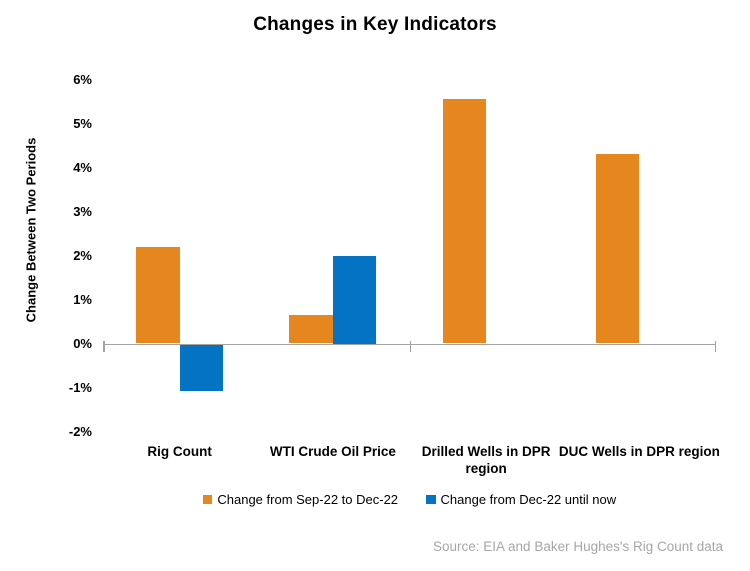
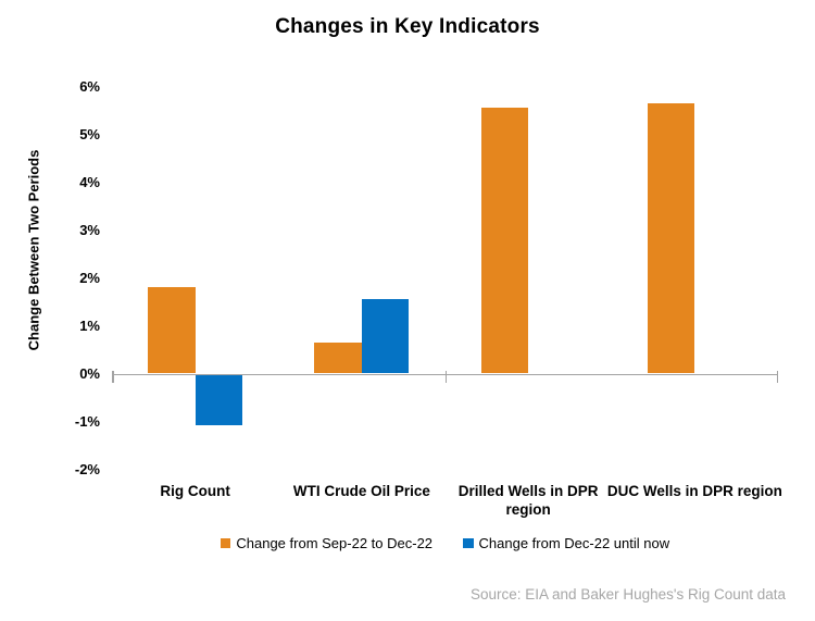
Change from Sep-22 to Dec-22/Rig Count: 2.2% -> 1.8%
Change from Dec-22 until now/WTI Crude Oil Price: 2.0% -> 1.6%
Change from Sep-22 to Dec-22/DUC Wells in DPR region: 4.3% -> 5.7%
